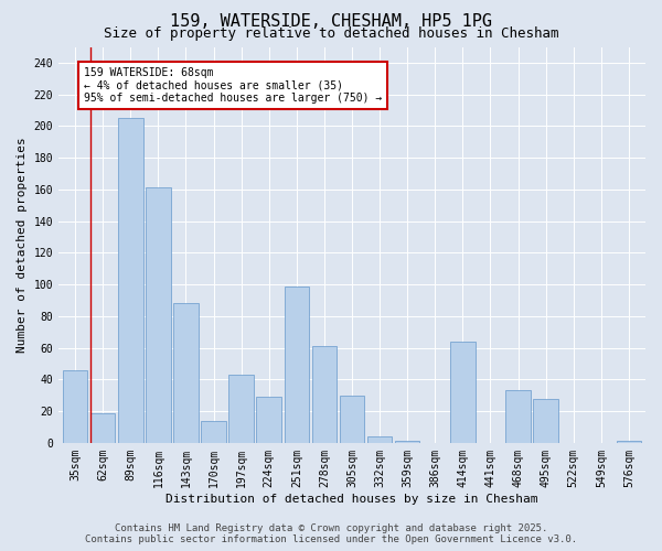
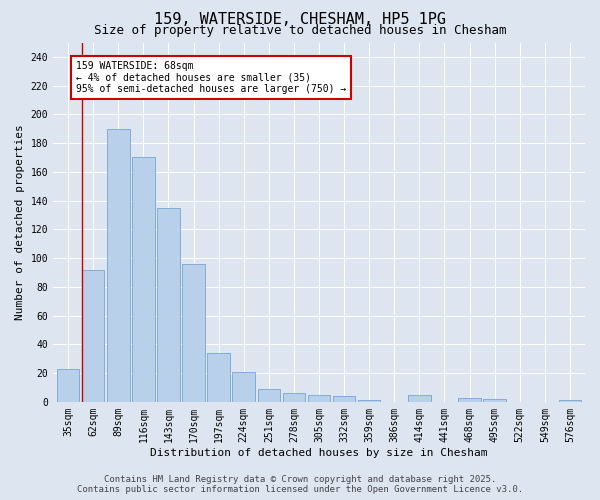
35sqm: 46 -> 23
62sqm: 19 -> 92
89sqm: 205 -> 190
116sqm: 161 -> 170
143sqm: 88 -> 135
170sqm: 14 -> 96
197sqm: 43 -> 34
224sqm: 29 -> 21
251sqm: 99 -> 9
278sqm: 61 -> 6
305sqm: 30 -> 5
414sqm: 64 -> 5
468sqm: 33 -> 3
495sqm: 28 -> 2
